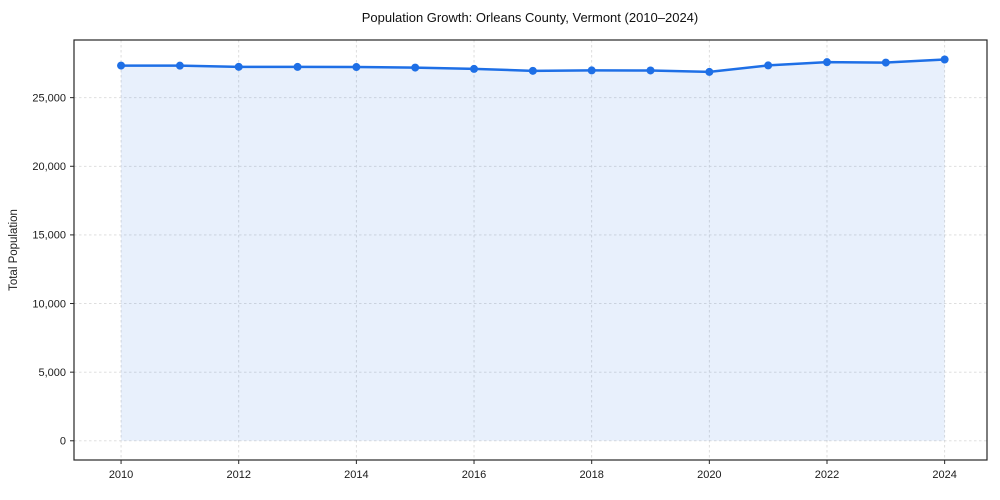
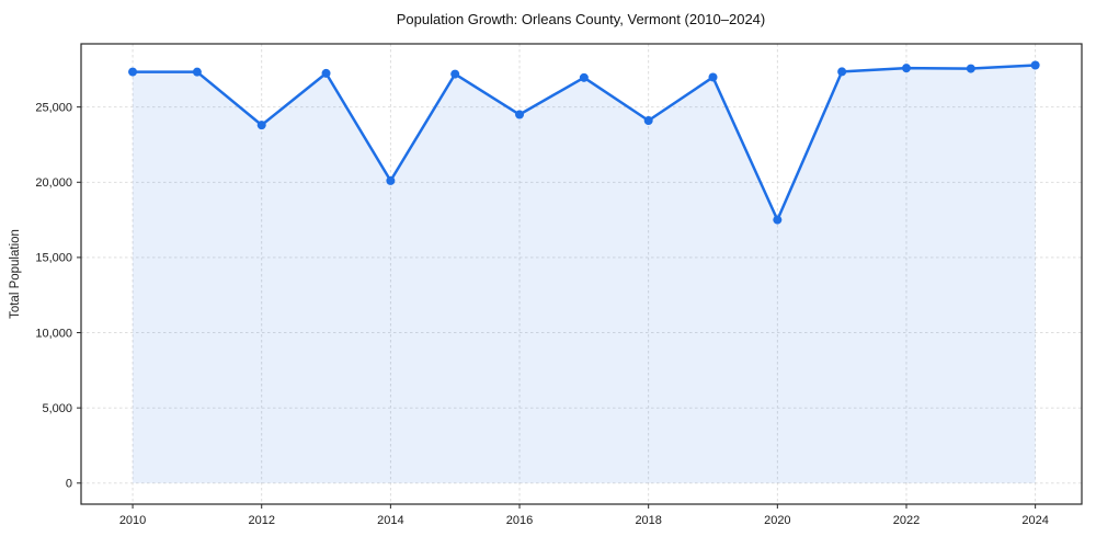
2012: 27200 -> 23800
2014: 27200 -> 20100
2016: 27100 -> 24500
2018: 27000 -> 24100
2020: 26900 -> 17500
